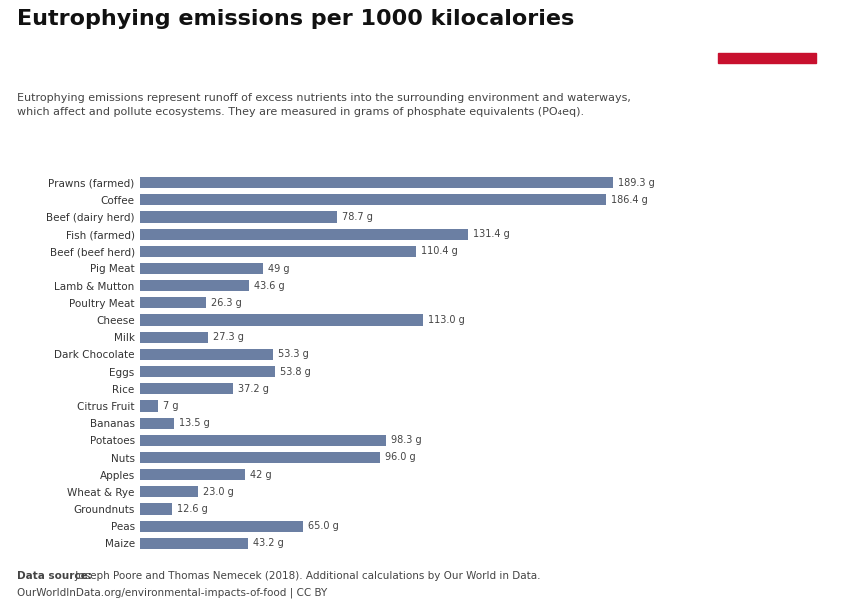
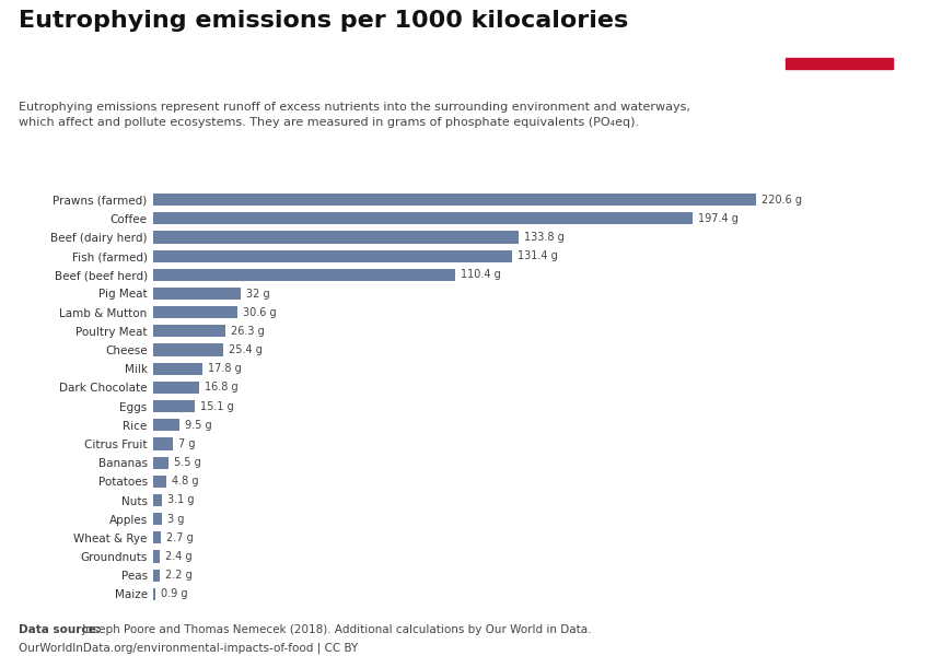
Prawns (farmed): 189.3 -> 220.6
Coffee: 186.4 -> 197.4
Beef (dairy herd): 78.7 -> 133.8
Pig Meat: 49 -> 32
Lamb & Mutton: 43.6 -> 30.6
Cheese: 113.0 -> 25.4
Milk: 27.3 -> 17.8
Dark Chocolate: 53.3 -> 16.8
Eggs: 53.8 -> 15.1
Rice: 37.2 -> 9.5
Bananas: 13.5 -> 5.5
Potatoes: 98.3 -> 4.8
Nuts: 96.0 -> 3.1
Apples: 42 -> 3
Wheat & Rye: 23.0 -> 2.7
Groundnuts: 12.6 -> 2.4
Peas: 65.0 -> 2.2
Maize: 43.2 -> 0.9
